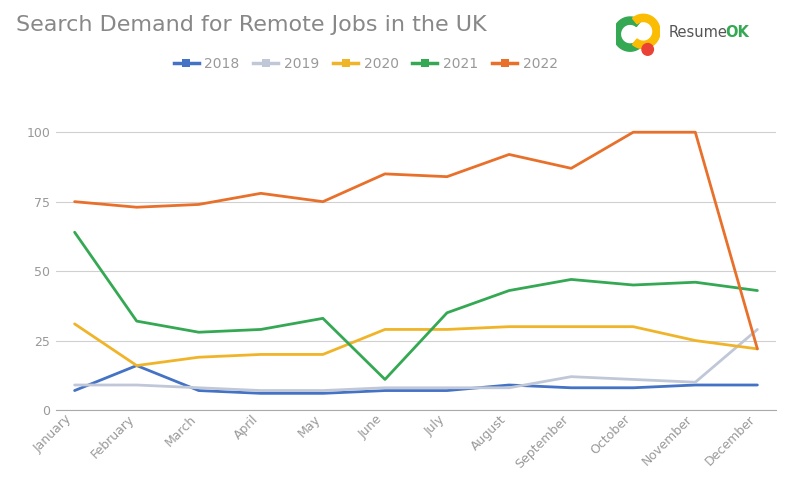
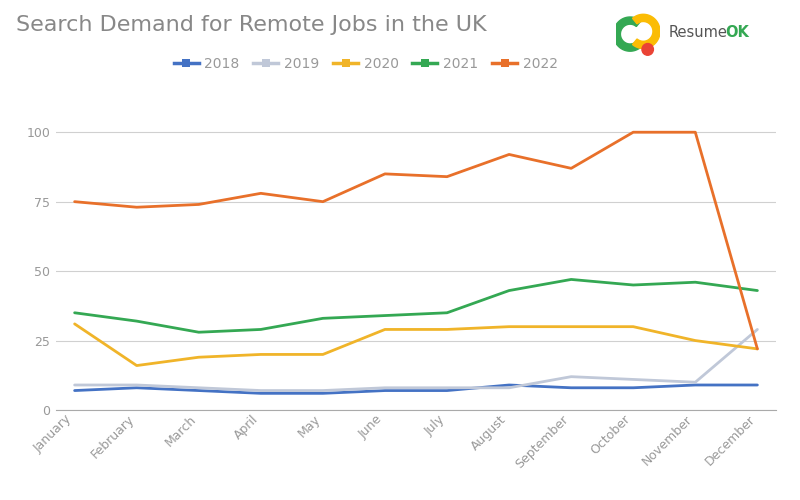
2021/January: 64 -> 35
2018/February: 16 -> 8
2021/June: 11 -> 34
